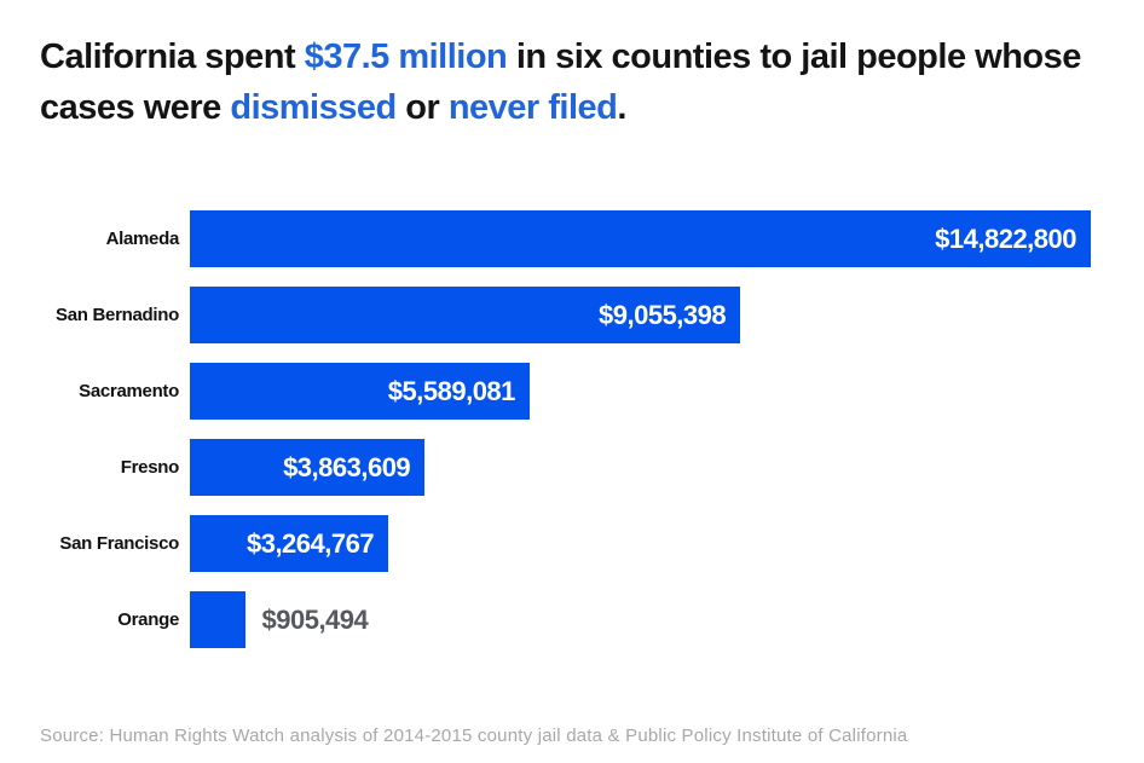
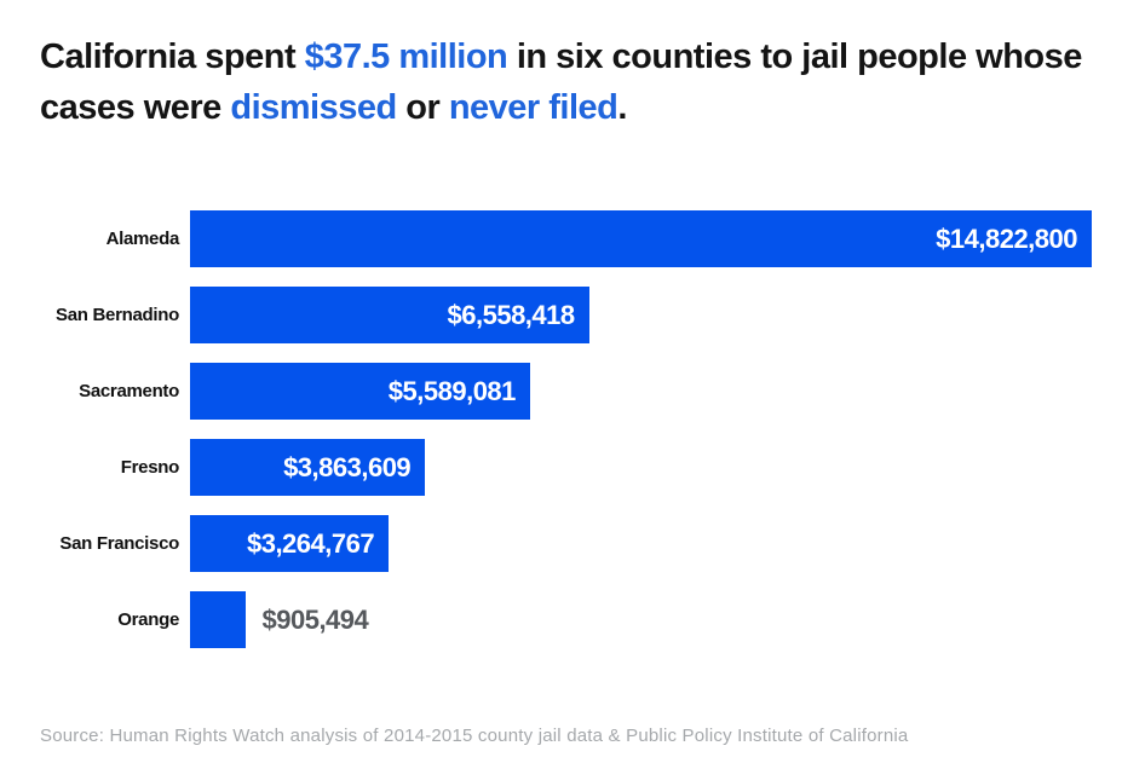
San Bernadino: $9,055,398 -> $6,558,418
